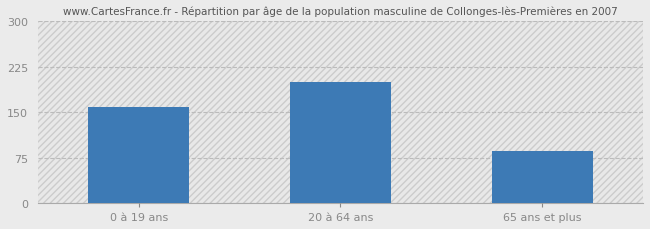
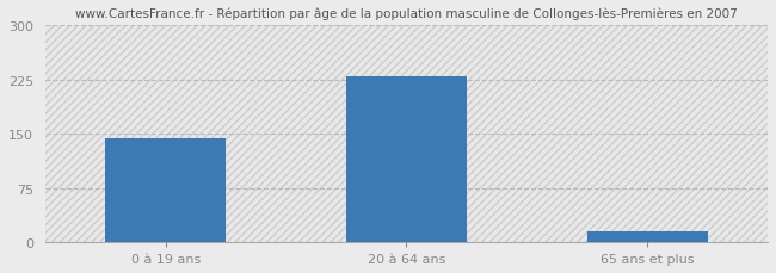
0 à 19 ans: 158 -> 143
20 à 64 ans: 200 -> 230
65 ans et plus: 86 -> 15
